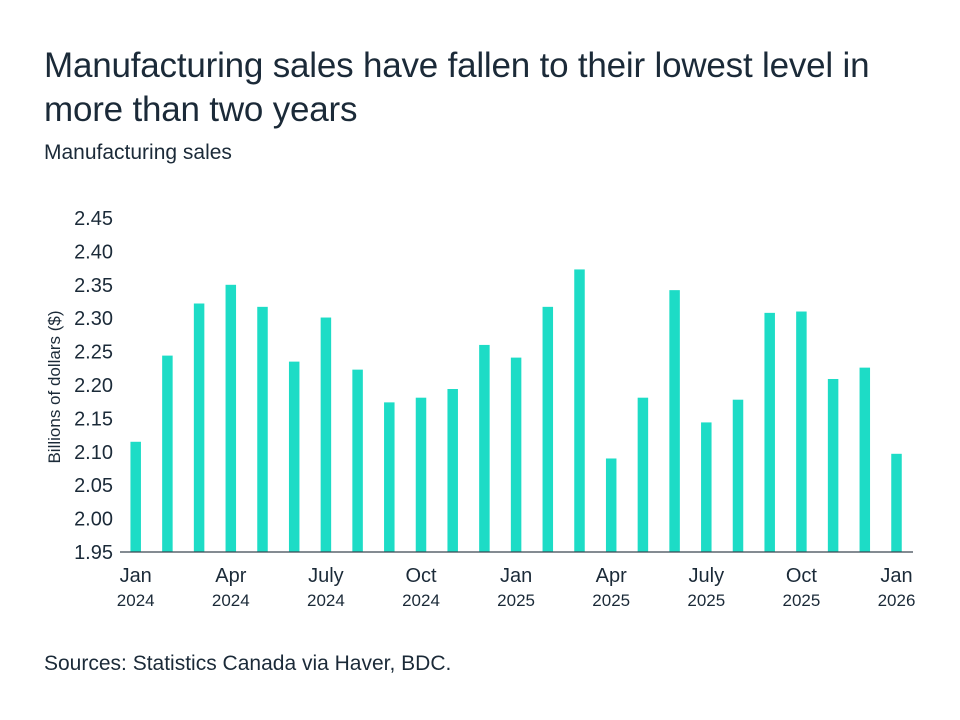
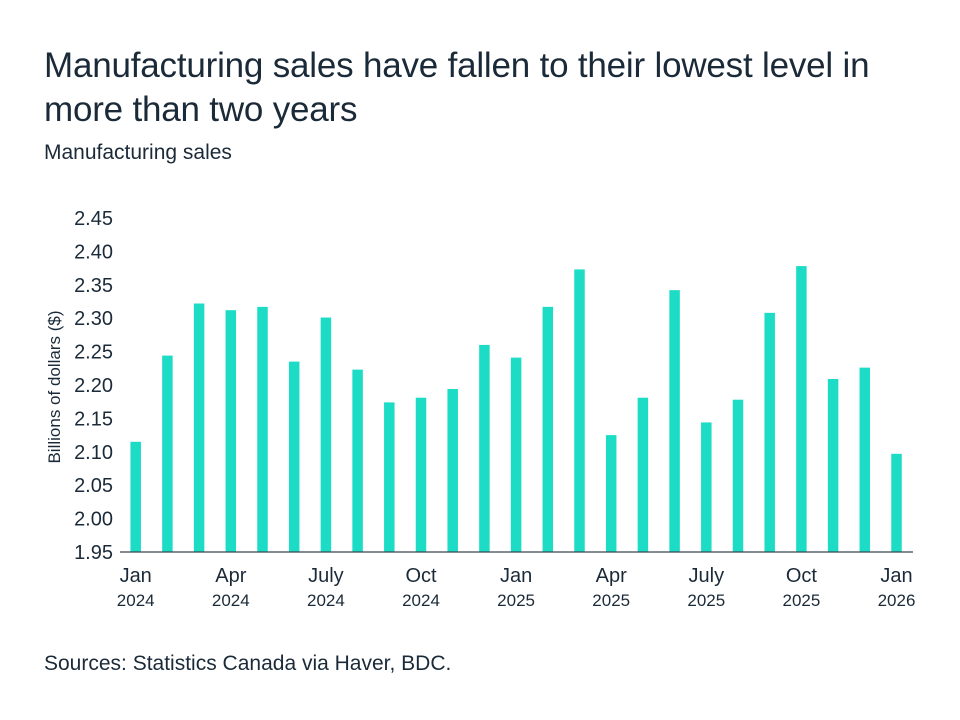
Apr 2024: 2.35 -> 2.31
Apr 2025: 2.09 -> 2.12
Oct 2025: 2.31 -> 2.38
